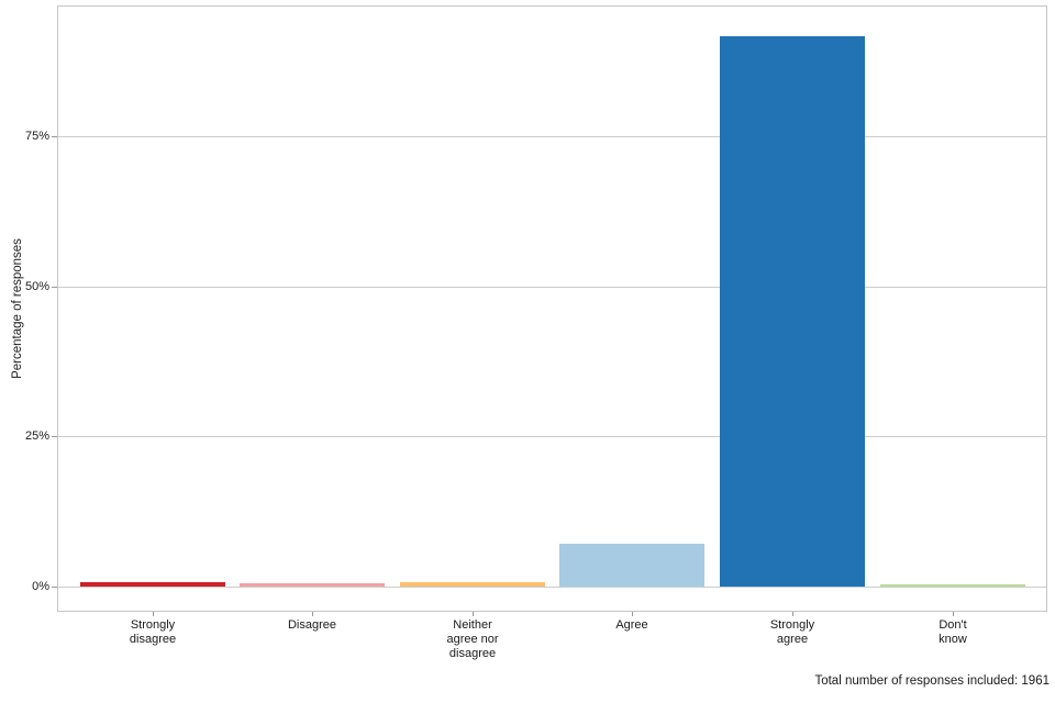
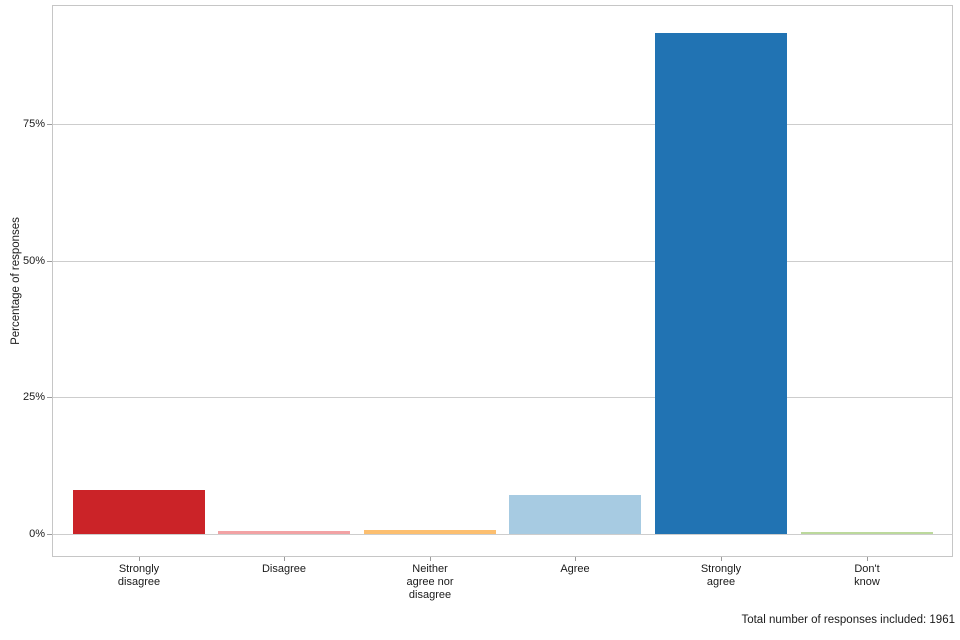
Strongly disagree: 1% -> 8%
